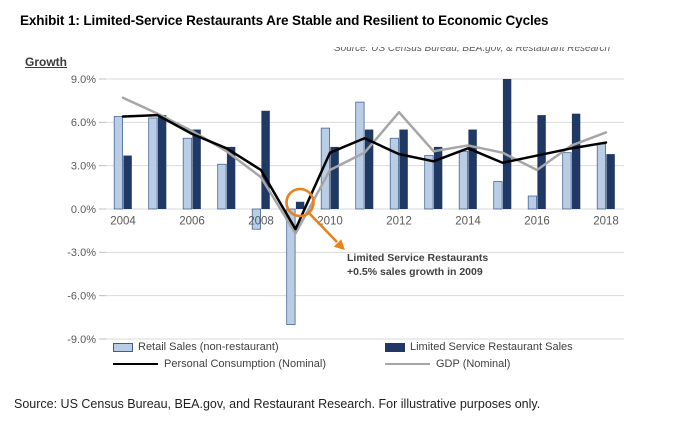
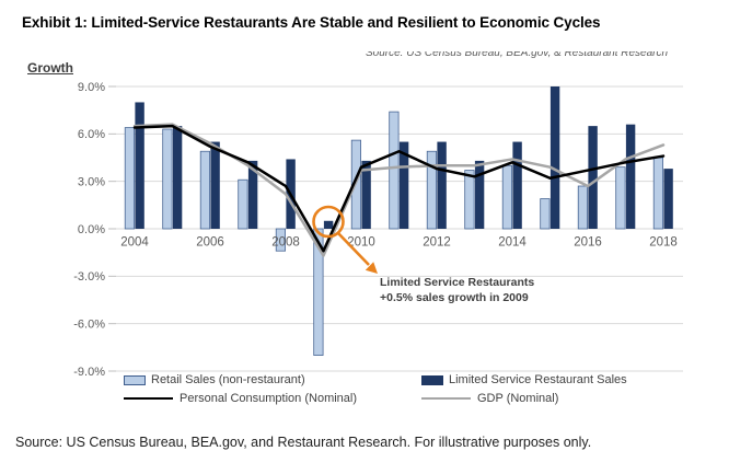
Limited Service Restaurant Sales/2004: 3.7% -> 8.0%
GDP (Nominal)/2004: 7.7% -> 6.5%
Limited Service Restaurant Sales/2008: 6.8% -> 4.4%
GDP (Nominal)/2010: 2.7% -> 3.7%
GDP (Nominal)/2012: 6.7% -> 4.0%
Retail Sales (non-restaurant)/2016: 0.9% -> 2.7%
